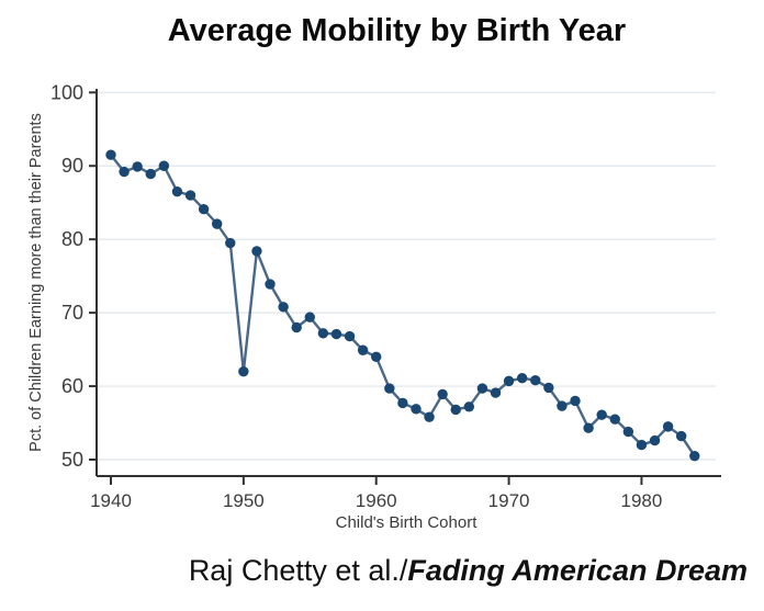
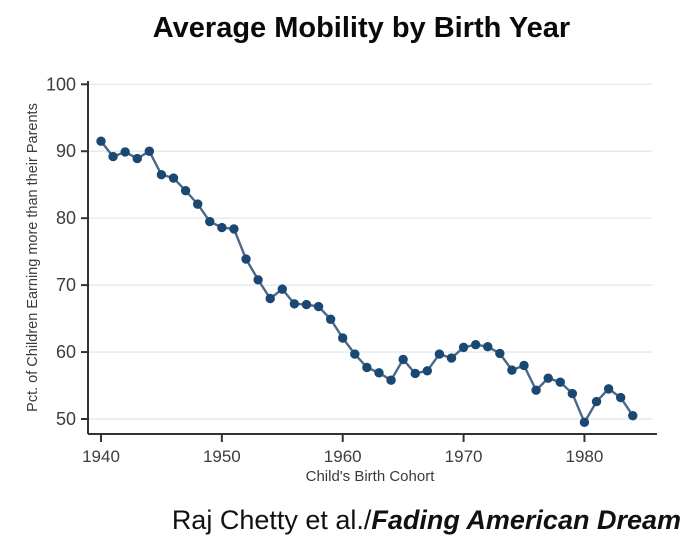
1950: 62 -> 79
1960: 64 -> 62
1980: 52 -> 50
